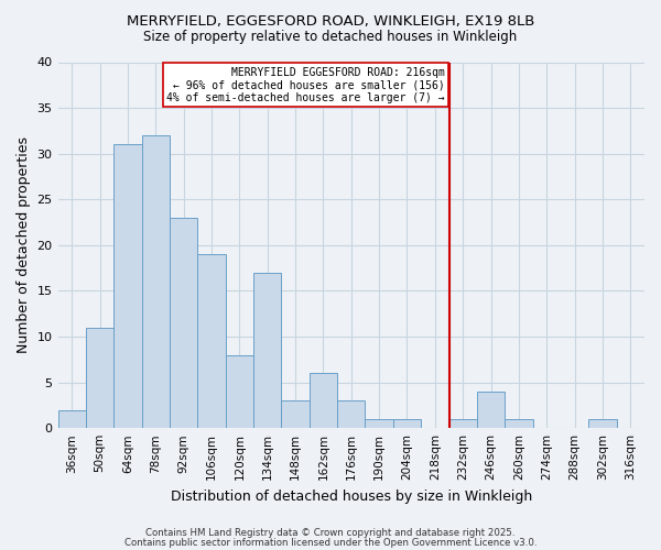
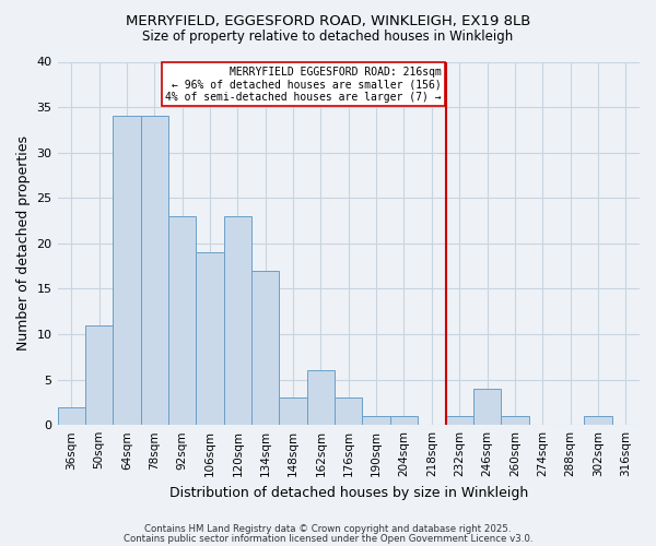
64sqm: 31 -> 34
78sqm: 32 -> 34
120sqm: 8 -> 23
